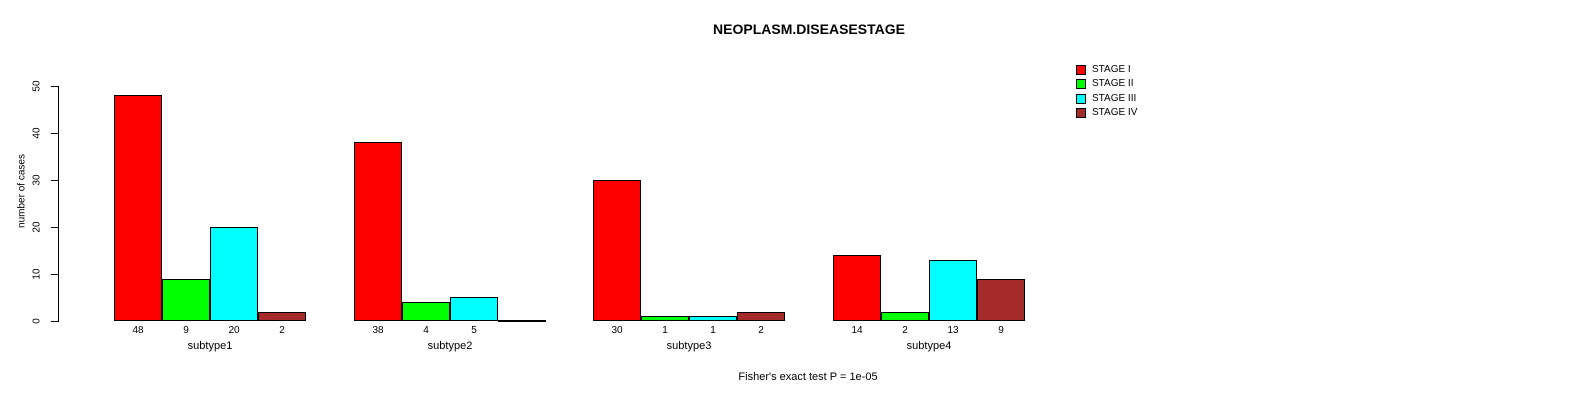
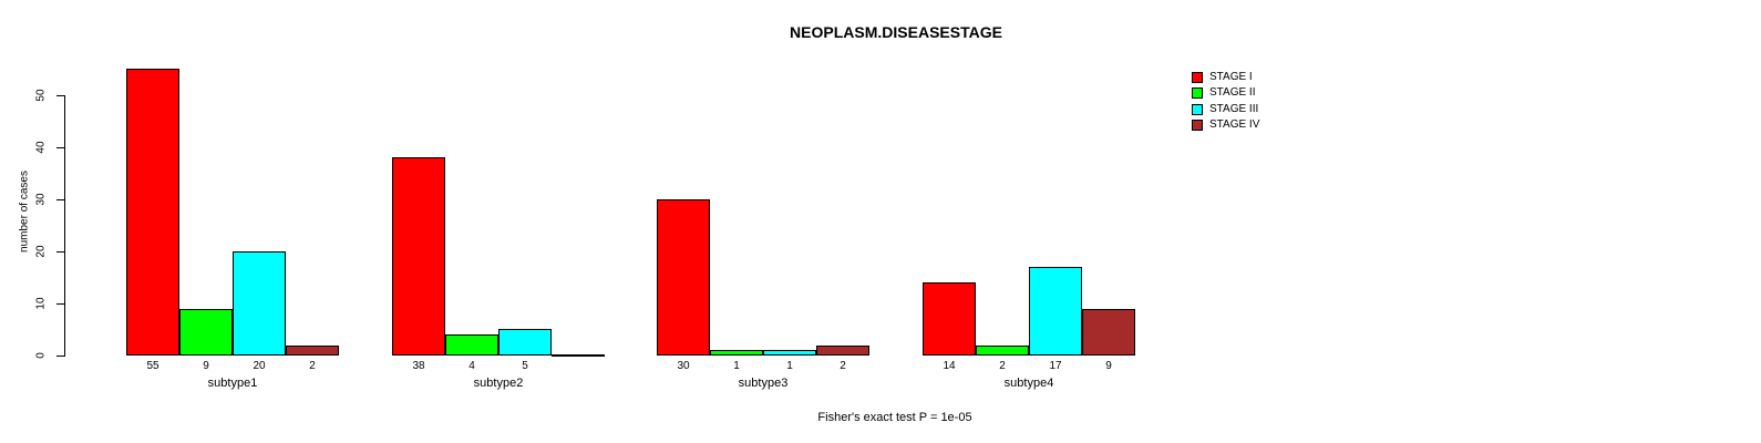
STAGE I/subtype1: 48 -> 55
STAGE III/subtype4: 13 -> 17
